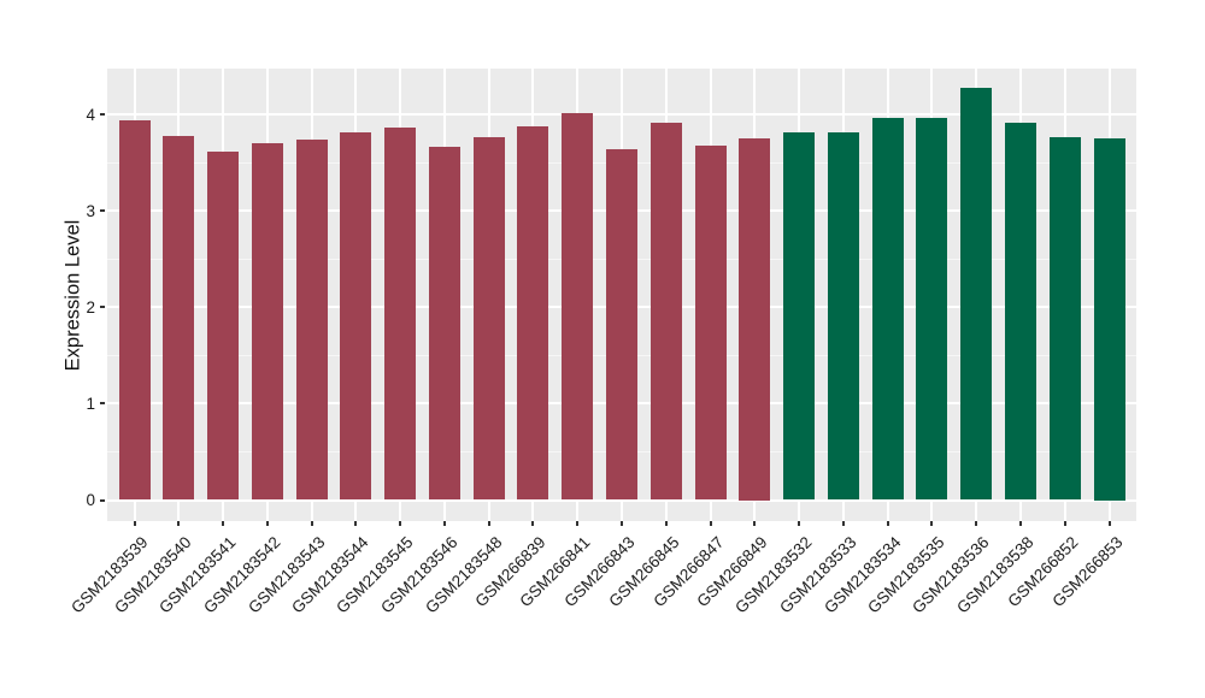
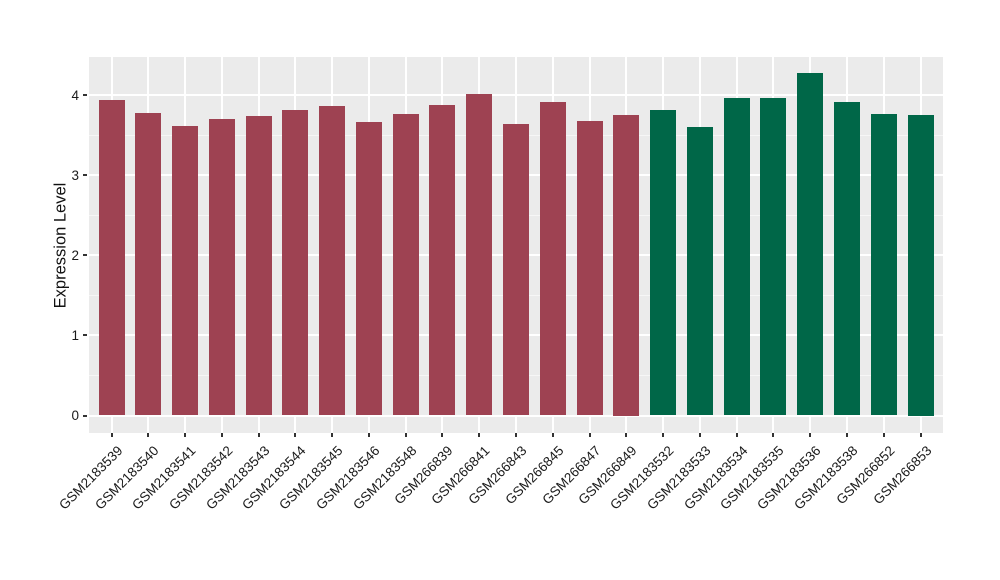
GSM2183533: 3.8 -> 3.6
